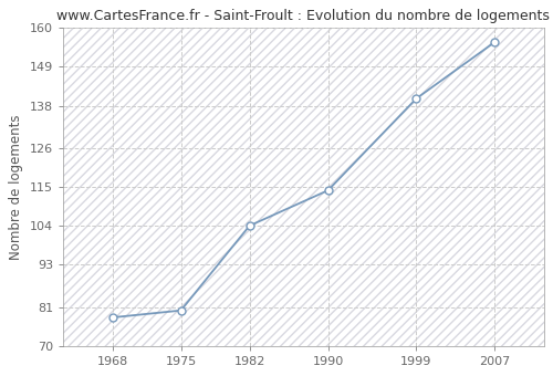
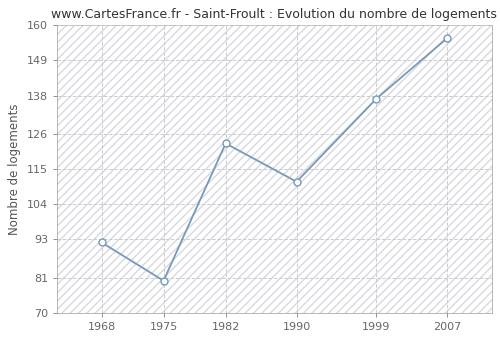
1968: 78 -> 92
1982: 104 -> 123
1990: 114 -> 111
1999: 140 -> 137
